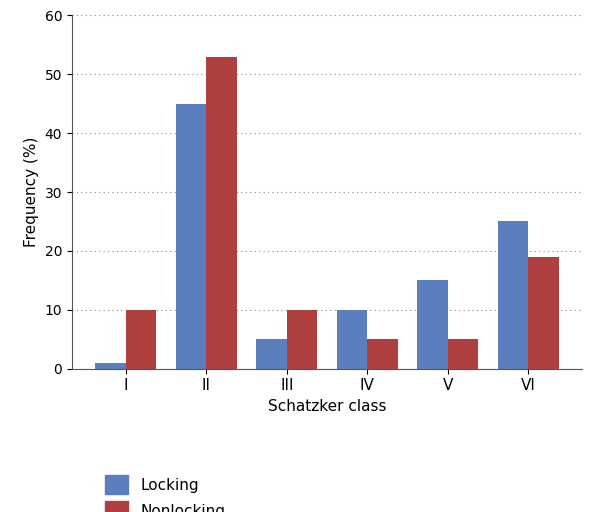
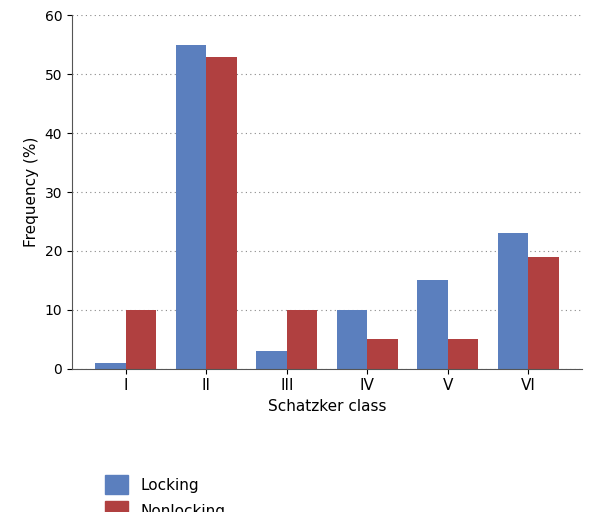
Locking/II: 45 -> 55
Locking/III: 5 -> 3
Locking/VI: 25 -> 23
